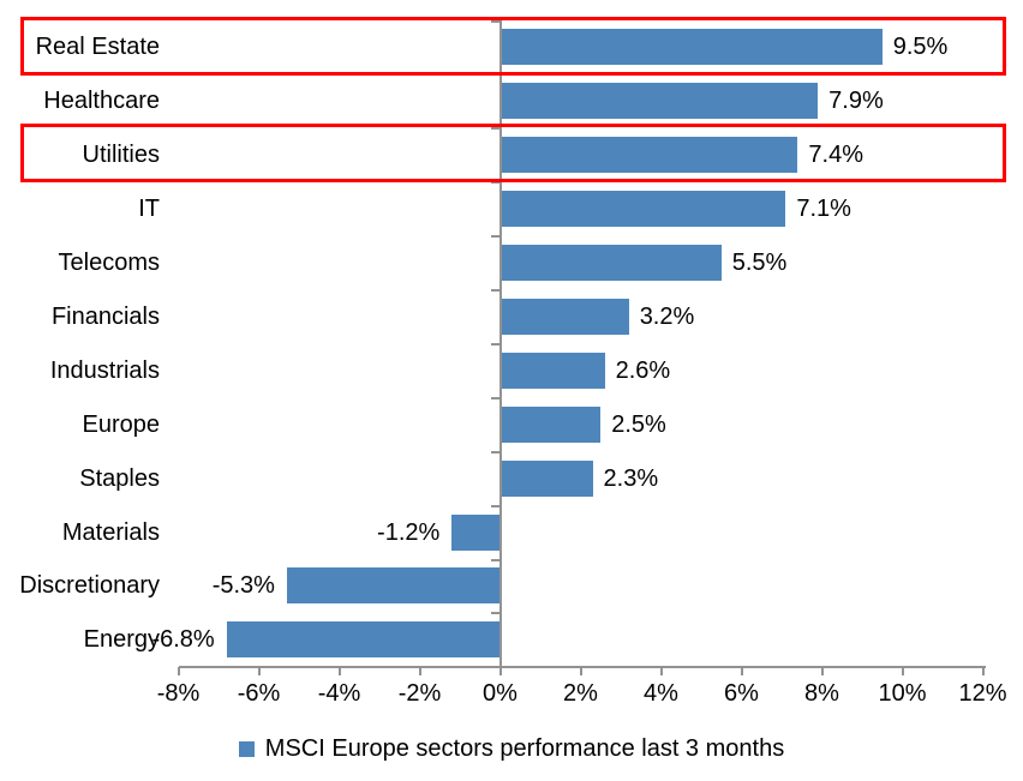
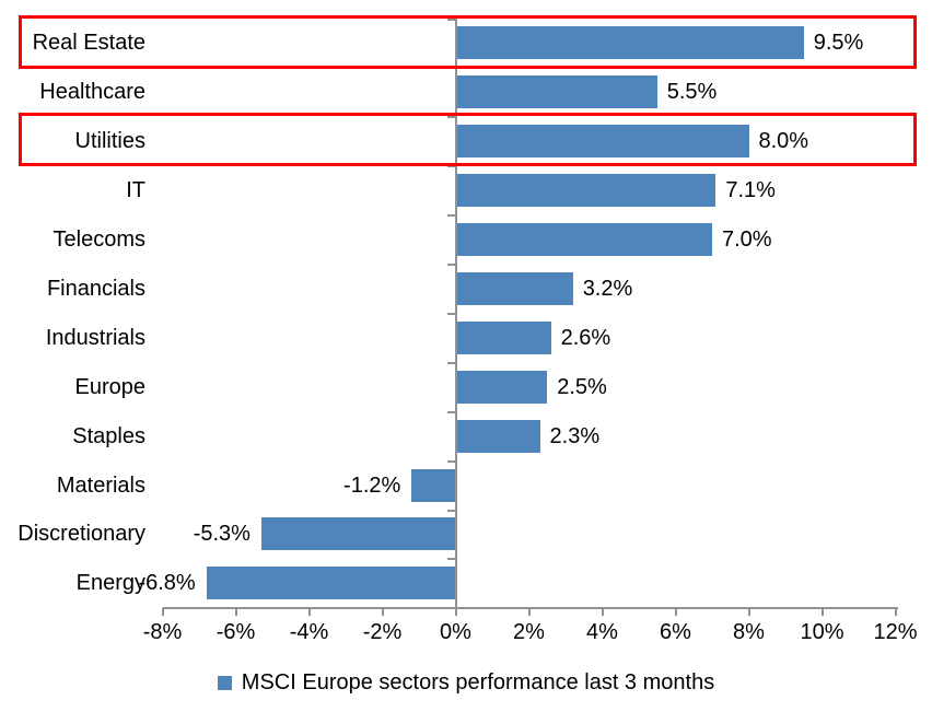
Healthcare: 7.9% -> 5.5%
Utilities: 7.4% -> 8.0%
Telecoms: 5.5% -> 7.0%
